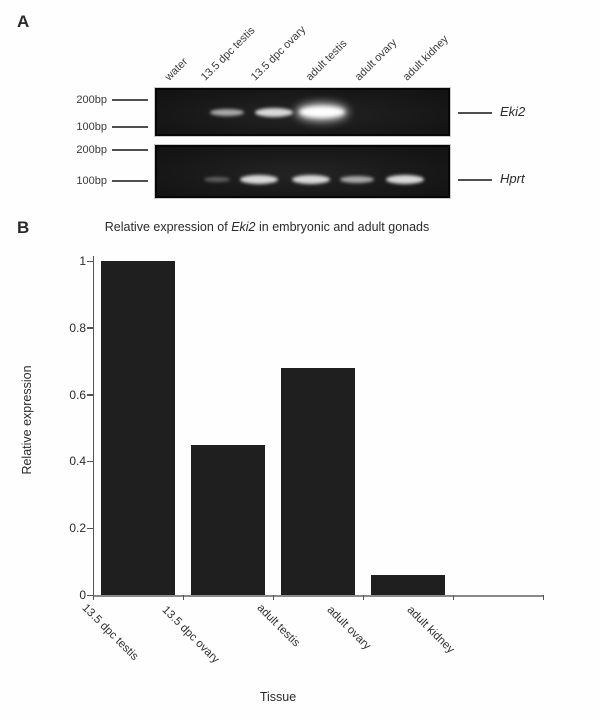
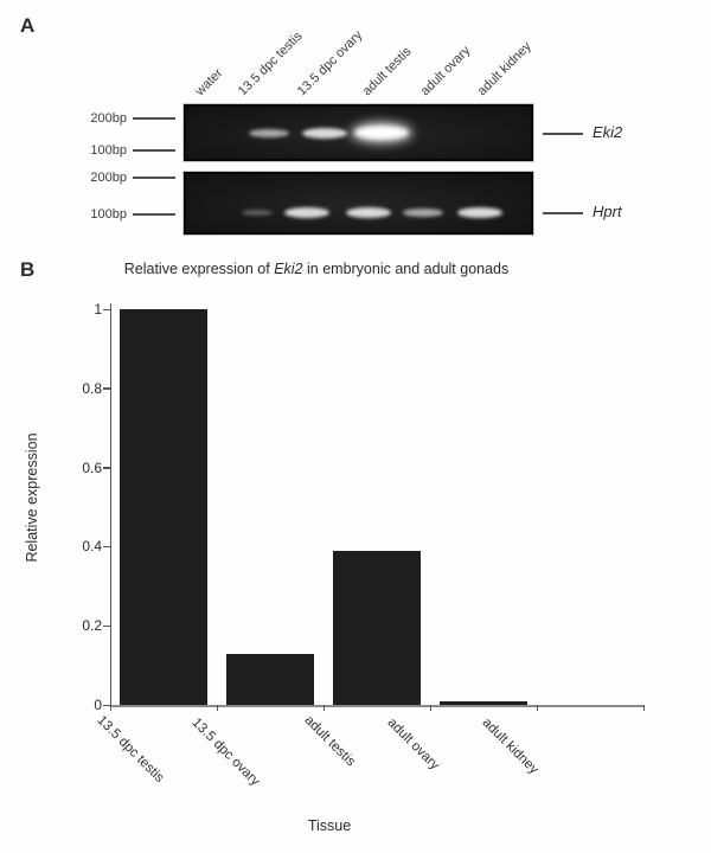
13.5 dpc ovary: 0.45 -> 0.13
adult testis: 0.68 -> 0.39
adult ovary: 0.06 -> 0.01
